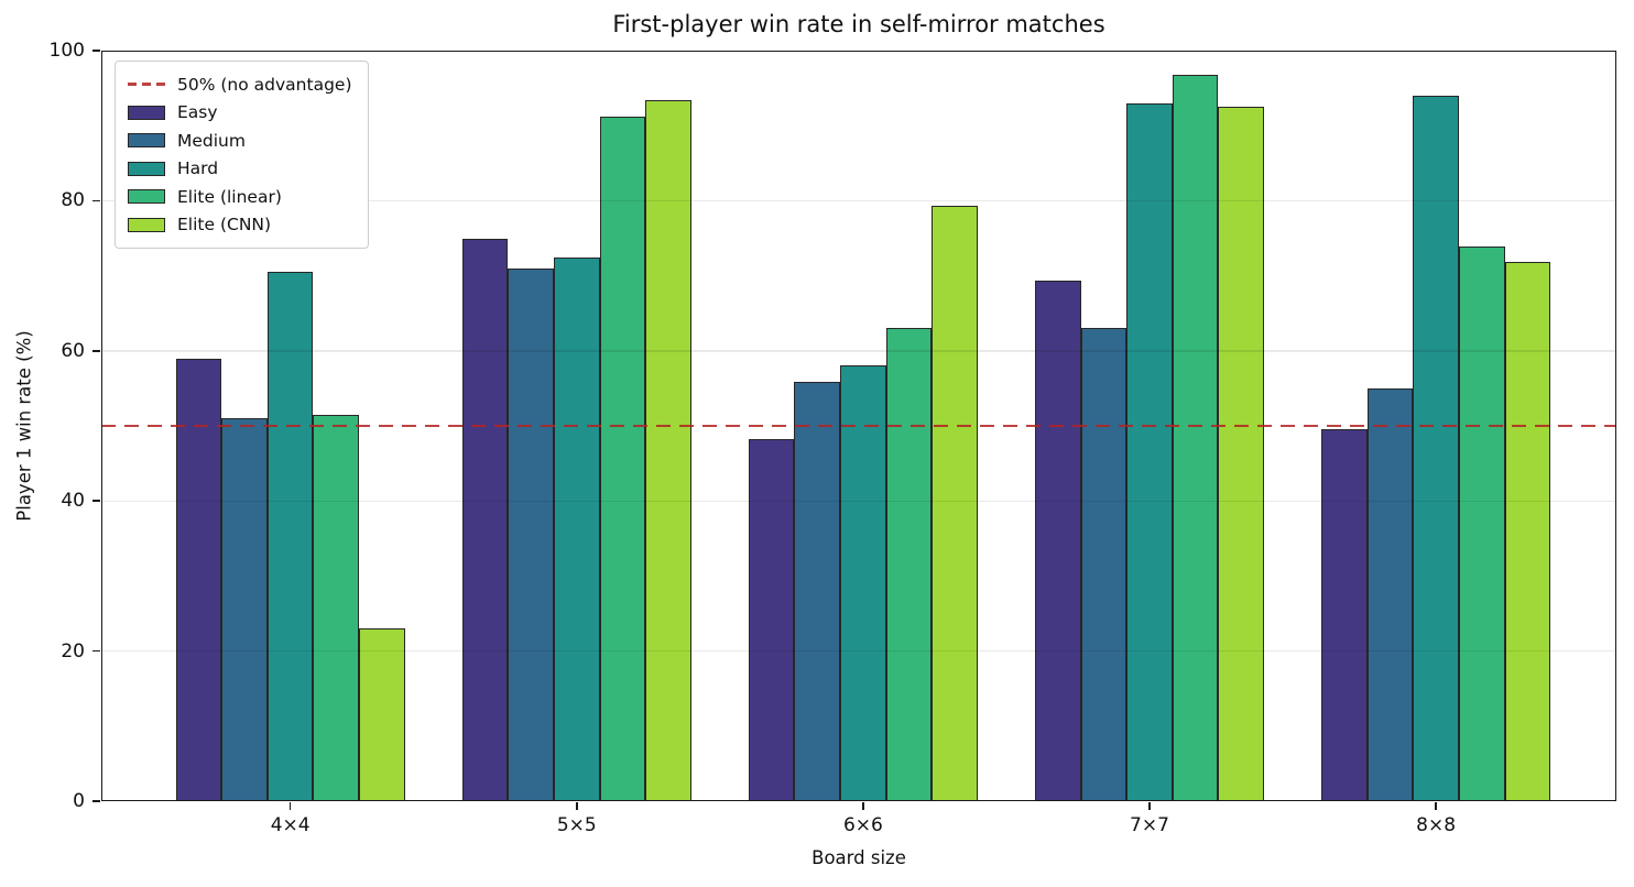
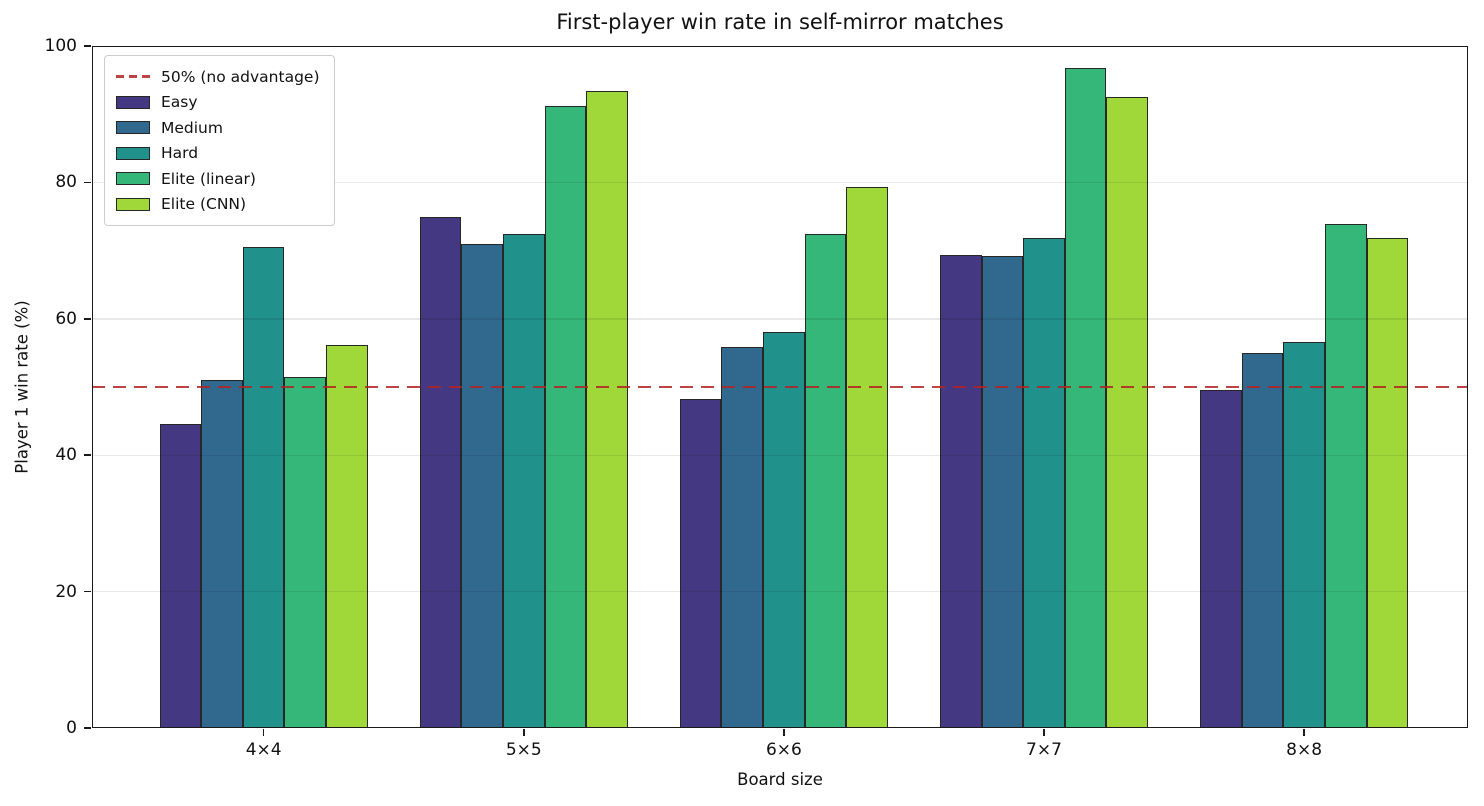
Easy/4×4: 59 -> 45
Elite (CNN)/4×4: 23 -> 56
Elite (linear)/6×6: 63 -> 72
Medium/7×7: 63 -> 69
Hard/7×7: 93 -> 72
Hard/8×8: 94 -> 57
